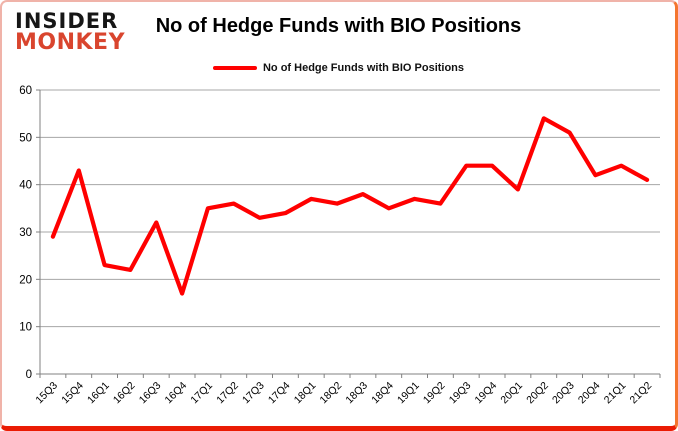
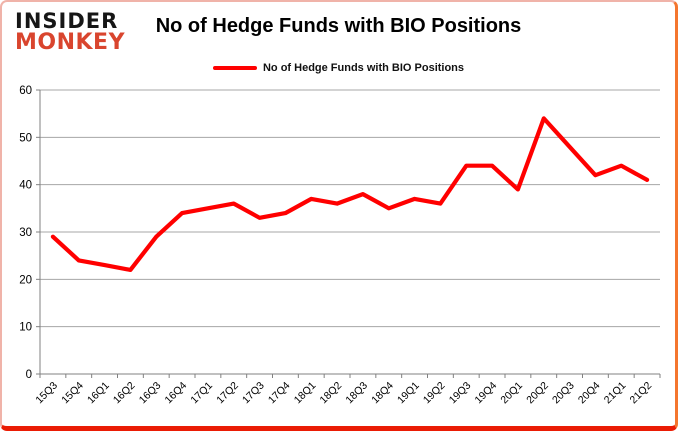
15Q4: 43 -> 24
16Q3: 32 -> 29
16Q4: 17 -> 34
20Q3: 51 -> 48
